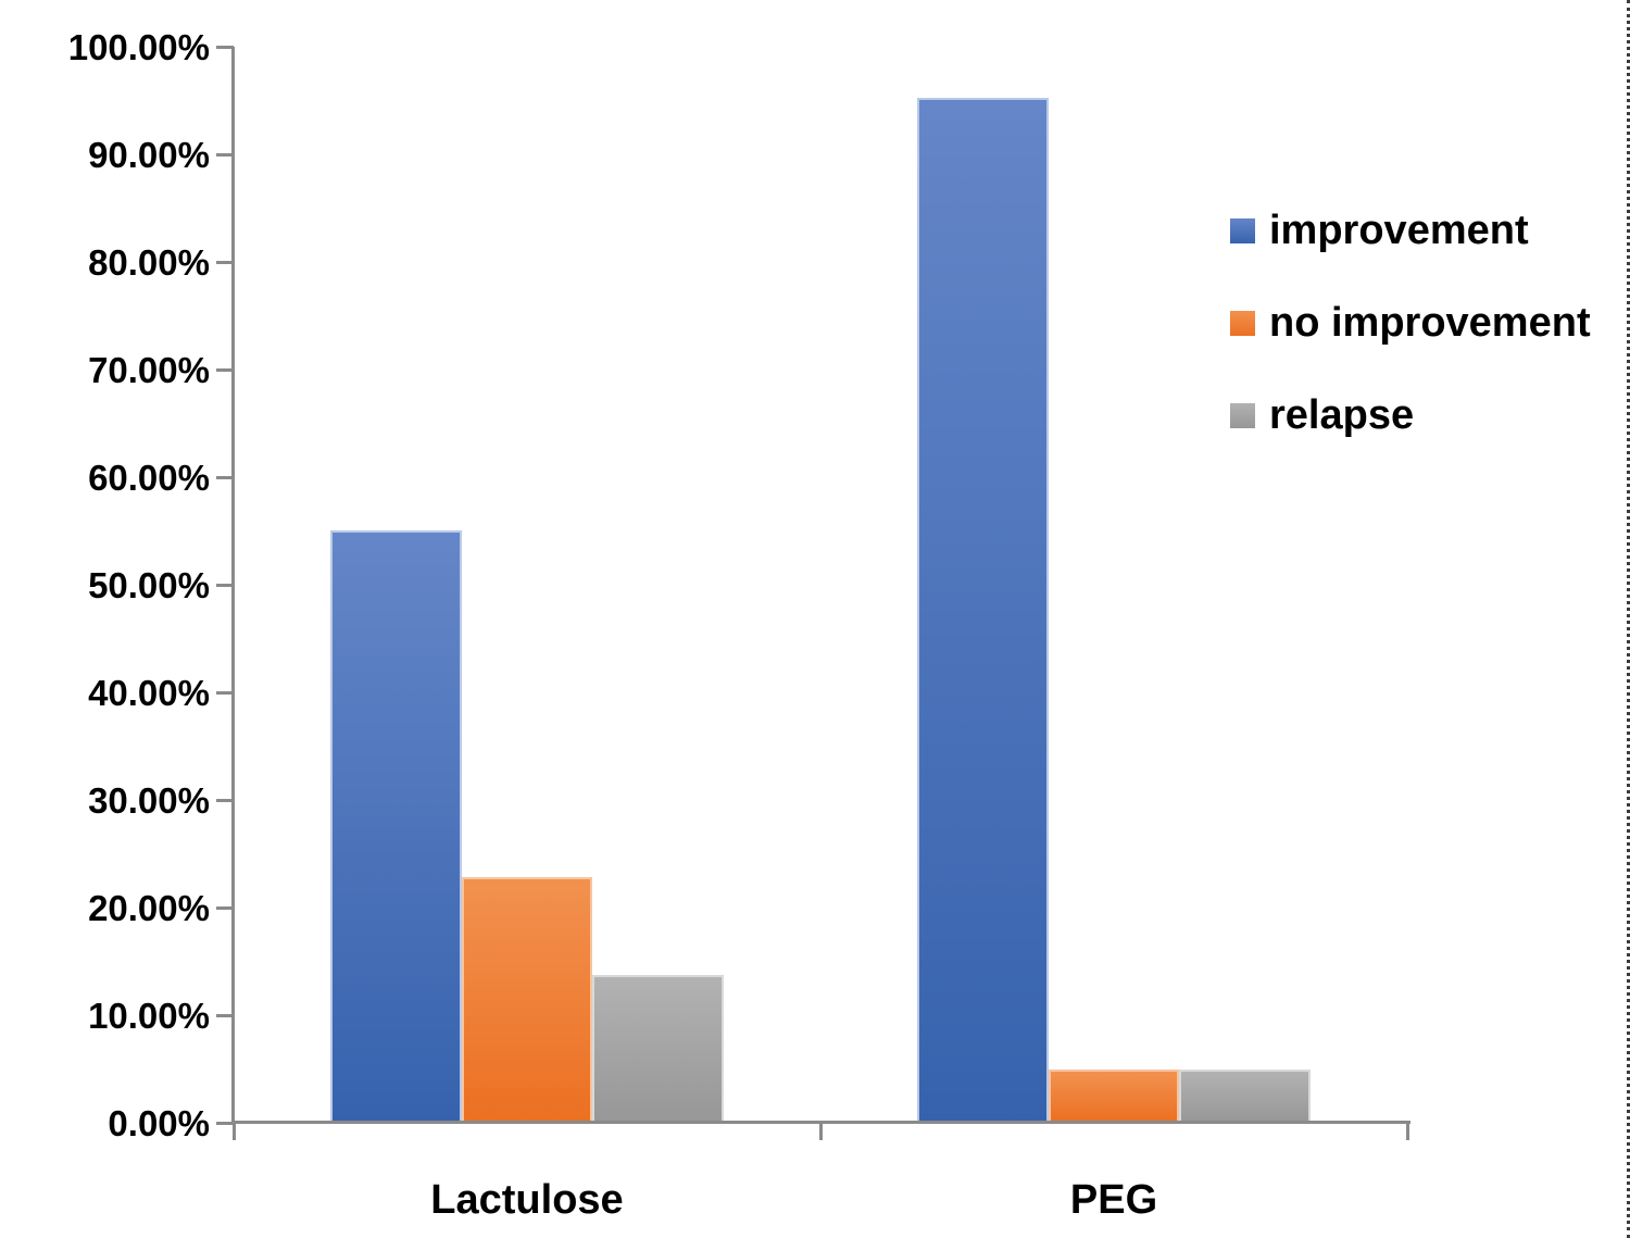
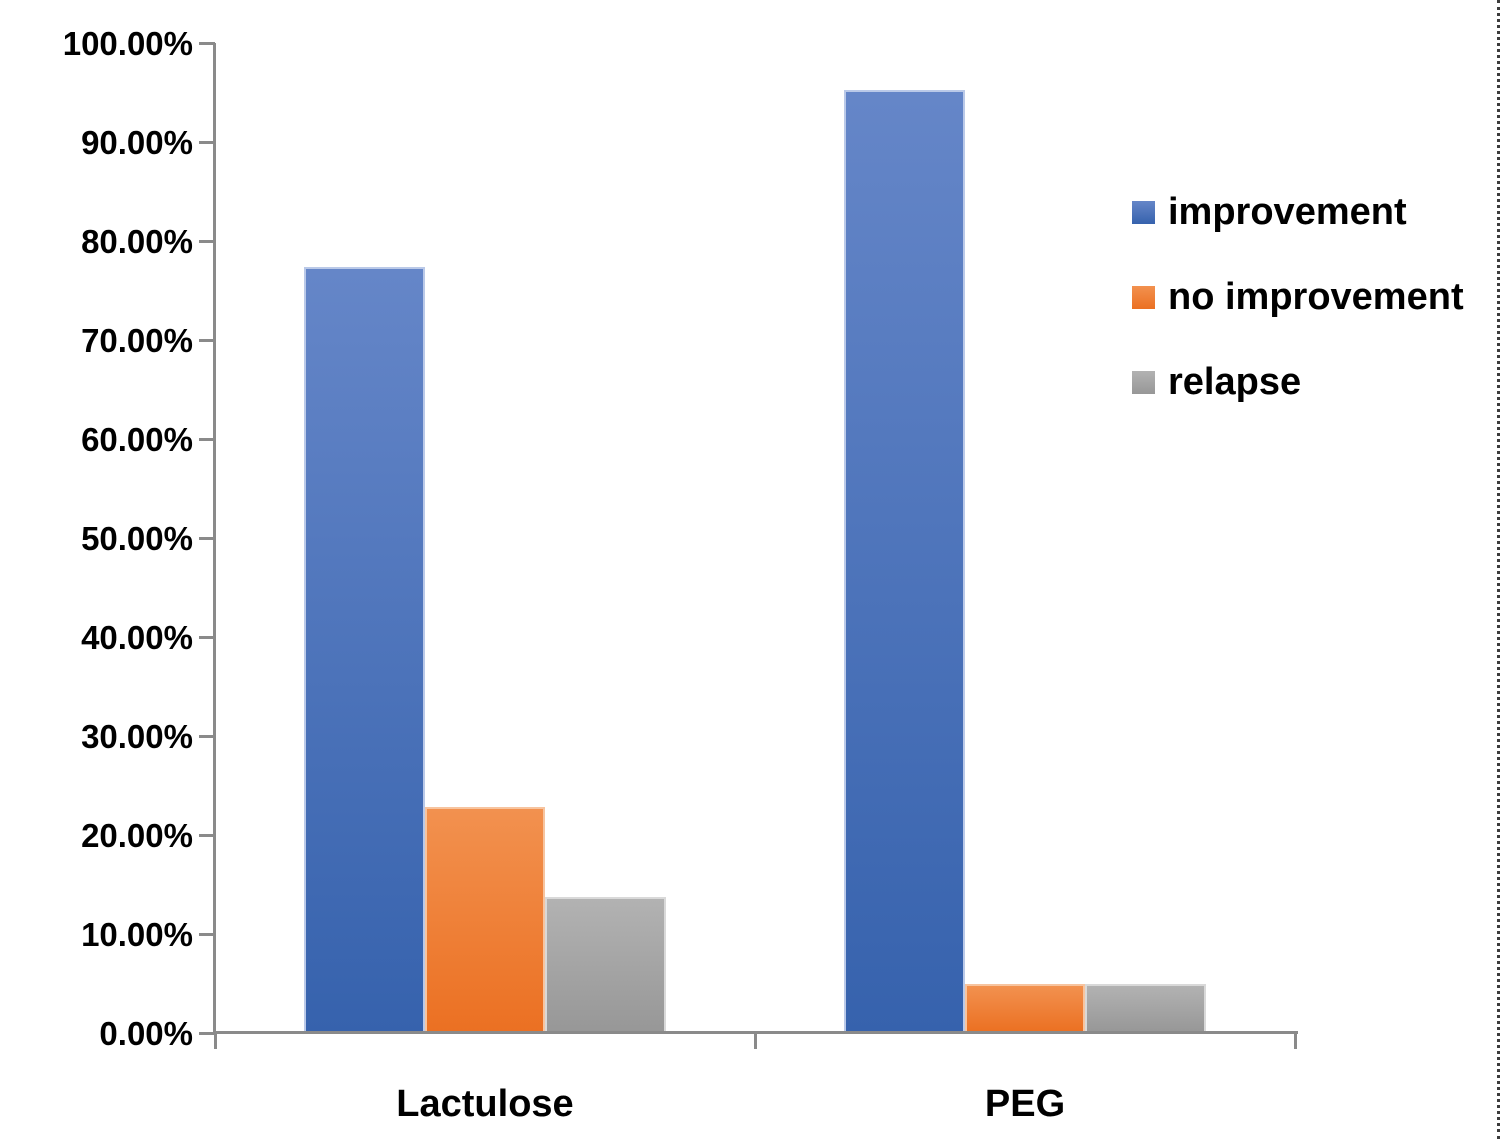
improvement/Lactulose: 55% -> 77%
